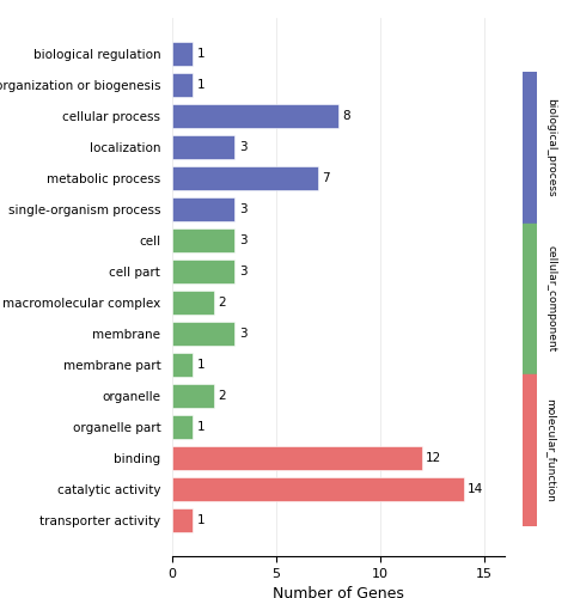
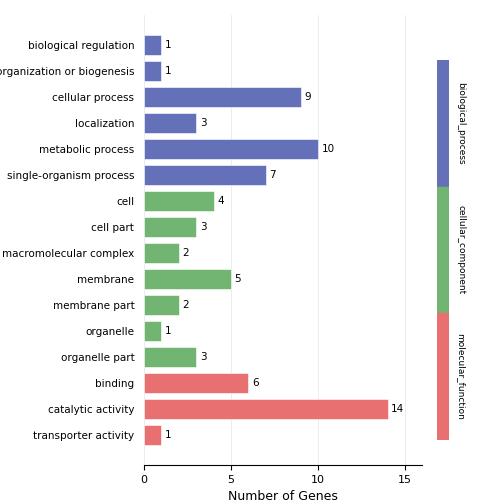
cellular process: 8 -> 9
metabolic process: 7 -> 10
single-organism process: 3 -> 7
cell: 3 -> 4
membrane: 3 -> 5
membrane part: 1 -> 2
organelle: 2 -> 1
organelle part: 1 -> 3
binding: 12 -> 6
